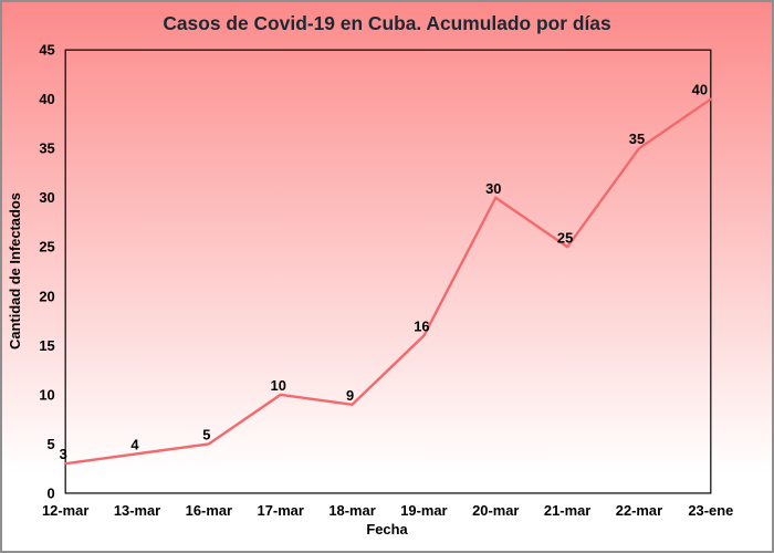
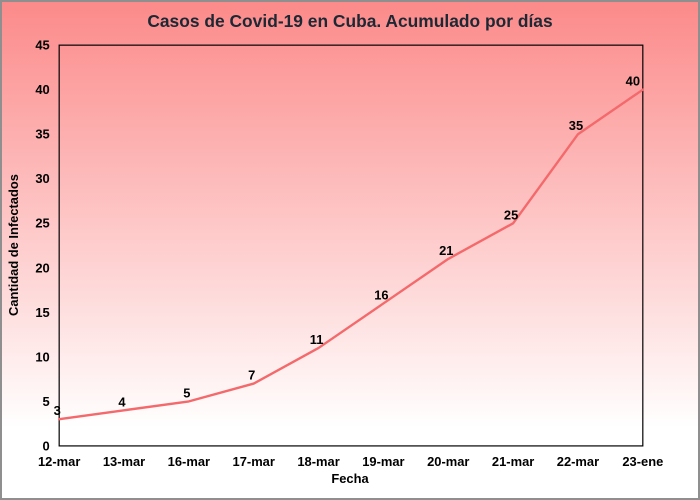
17-mar: 10 -> 7
18-mar: 9 -> 11
20-mar: 30 -> 21
